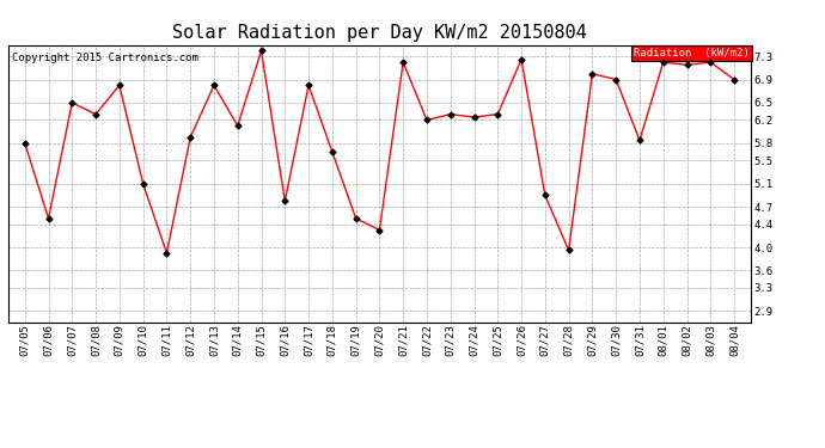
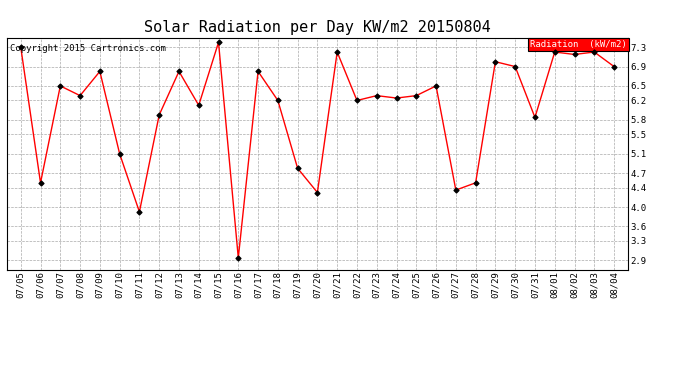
07/05: 5.80 -> 7.30
07/16: 4.80 -> 2.95
07/18: 5.65 -> 6.20
07/19: 4.50 -> 4.80
07/26: 7.25 -> 6.50
07/27: 4.90 -> 4.35
07/28: 3.95 -> 4.50
